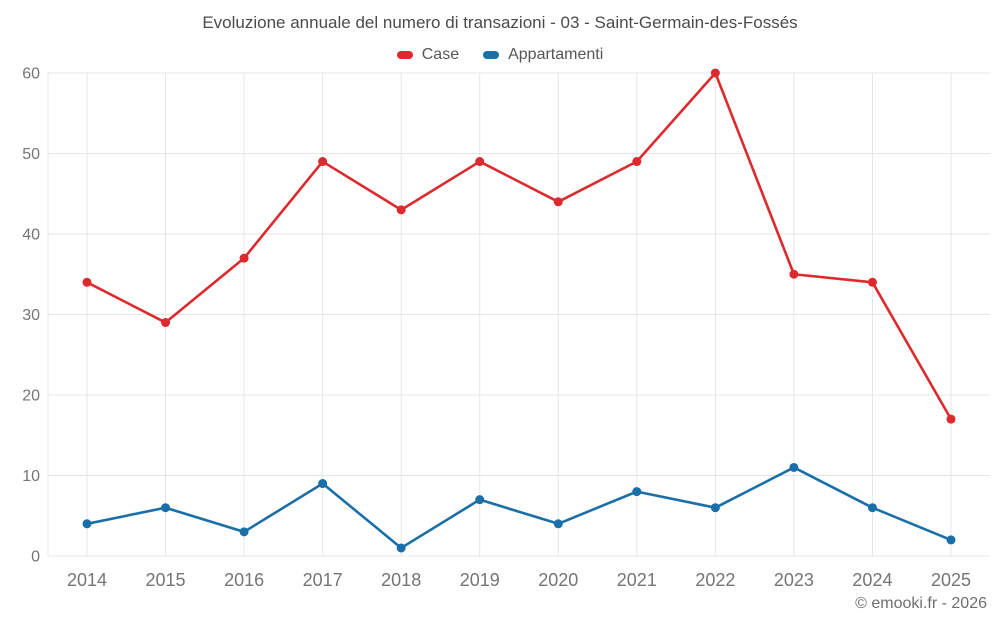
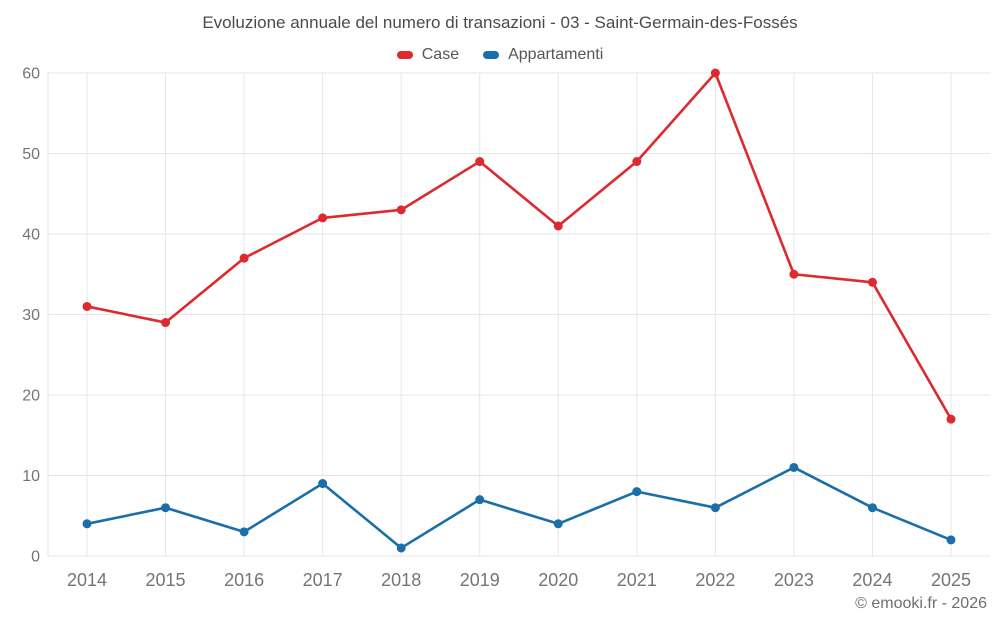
Case/2014: 34 -> 31
Case/2017: 49 -> 42
Case/2020: 44 -> 41
